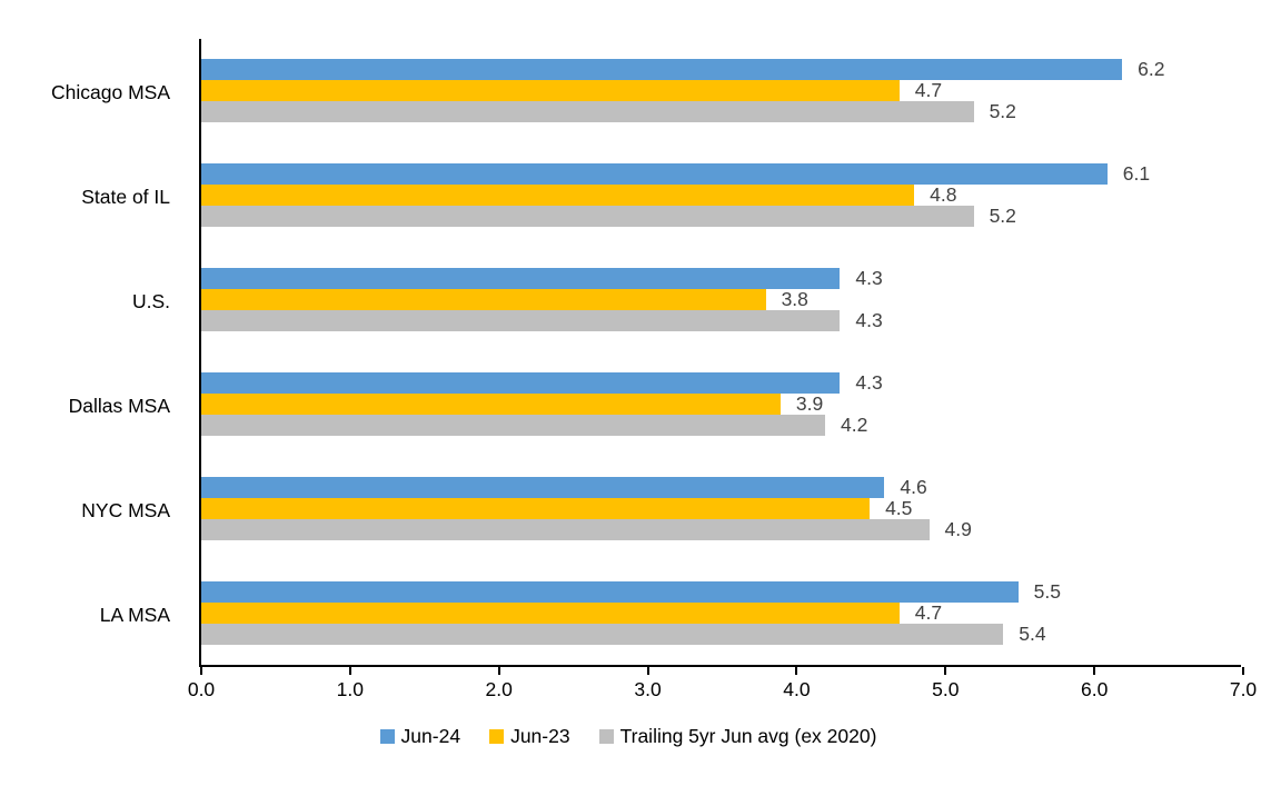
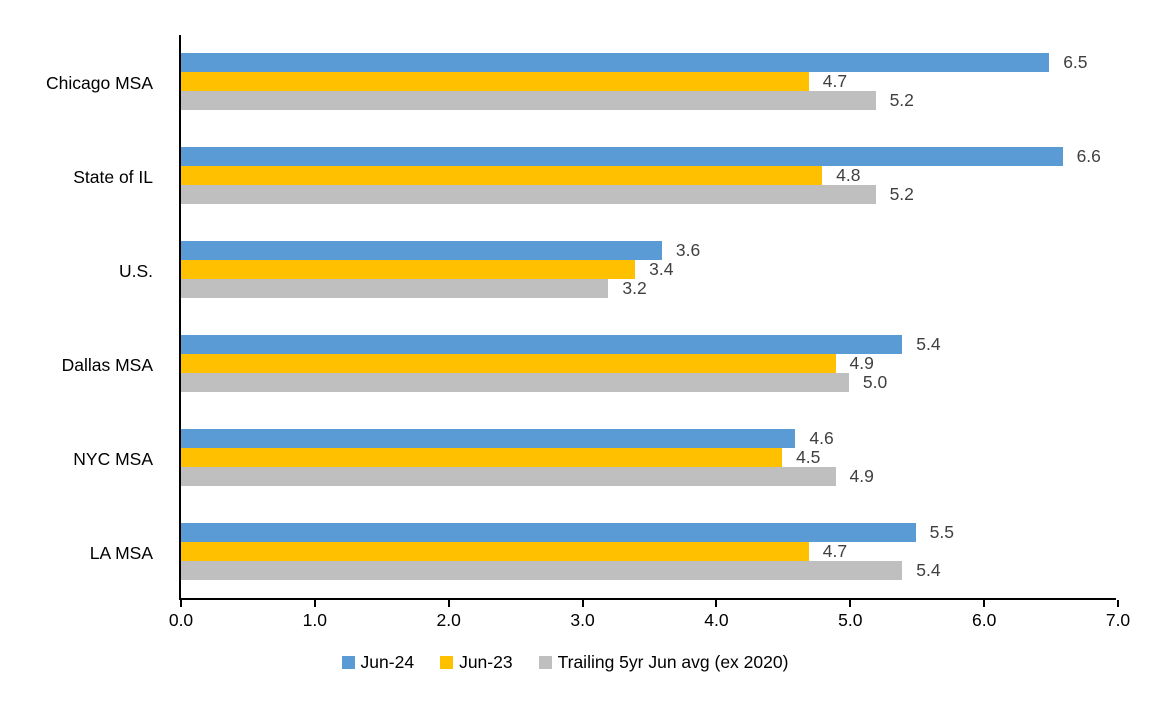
Jun-24/Chicago MSA: 6.2 -> 6.5
Jun-24/State of IL: 6.1 -> 6.6
Jun-24/U.S.: 4.3 -> 3.6
Jun-23/U.S.: 3.8 -> 3.4
Trailing 5yr Jun avg (ex 2020)/U.S.: 4.3 -> 3.2
Jun-24/Dallas MSA: 4.3 -> 5.4
Jun-23/Dallas MSA: 3.9 -> 4.9
Trailing 5yr Jun avg (ex 2020)/Dallas MSA: 4.2 -> 5.0
